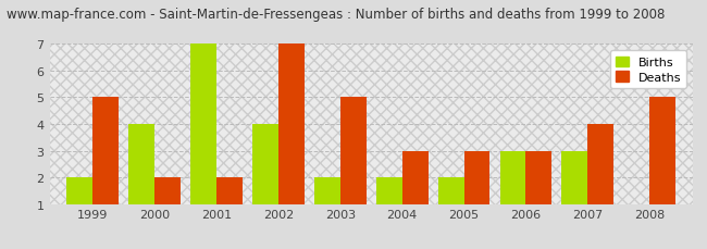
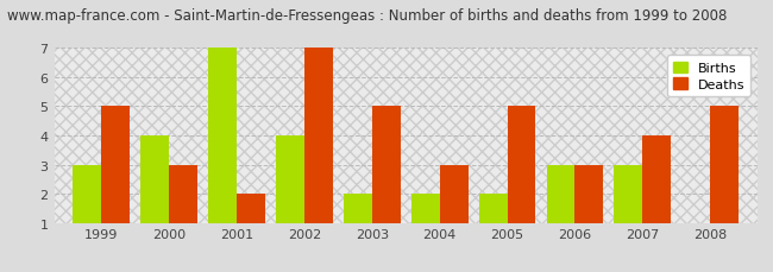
Births/1999: 2 -> 3
Deaths/2000: 2 -> 3
Deaths/2005: 3 -> 5
